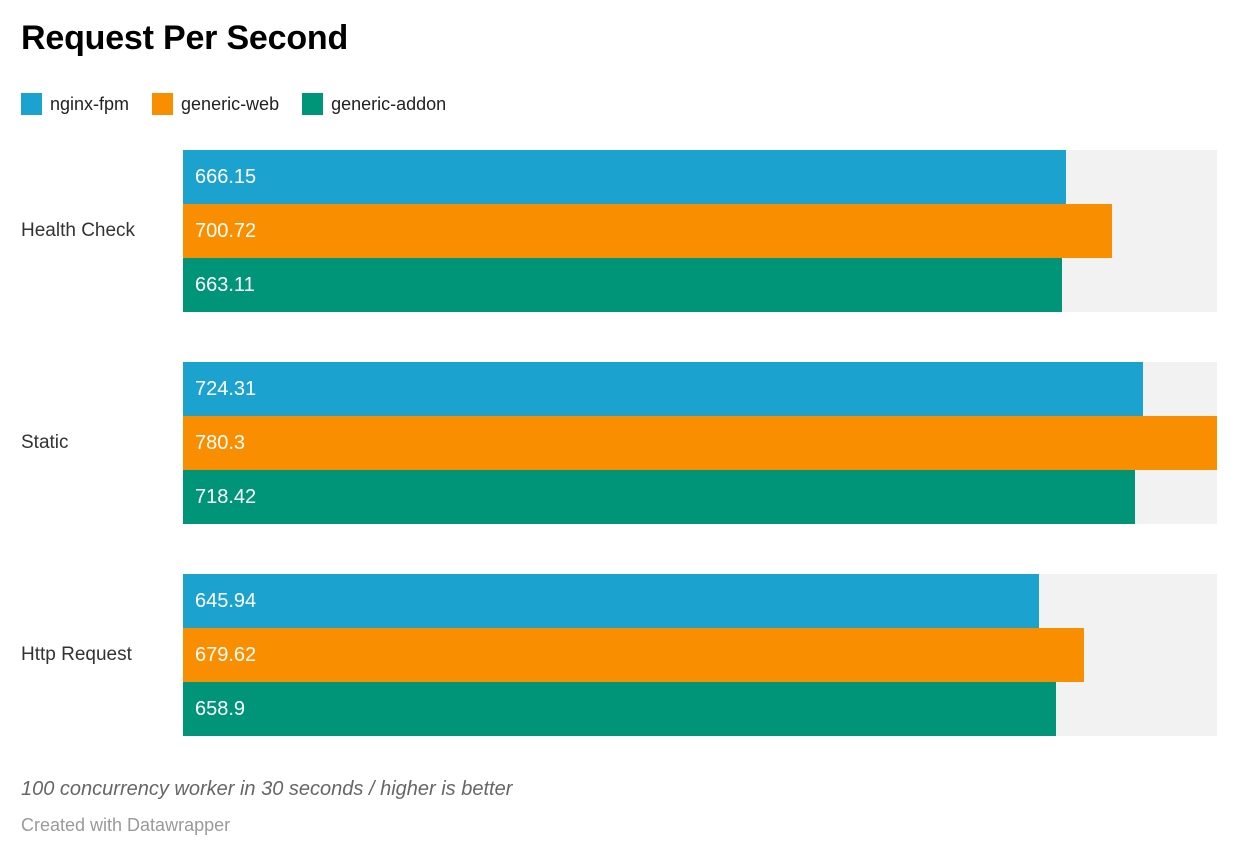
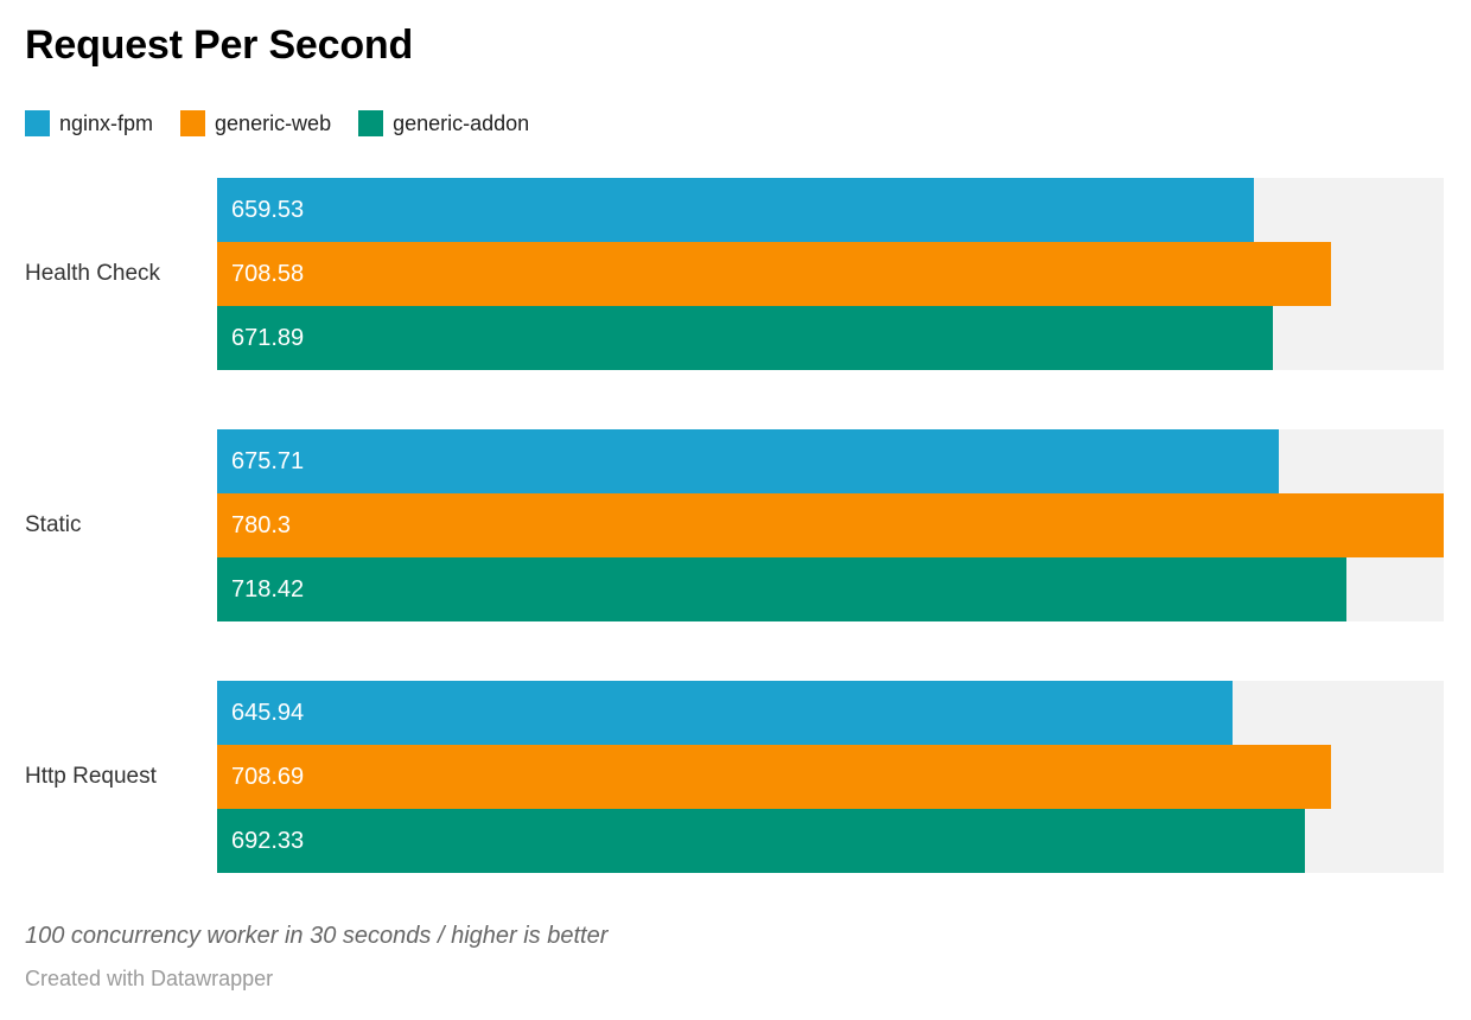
nginx-fpm/Health Check: 666.15 -> 659.53
generic-web/Health Check: 700.72 -> 708.58
generic-addon/Health Check: 663.11 -> 671.89
nginx-fpm/Static: 724.31 -> 675.71
generic-web/Http Request: 679.62 -> 708.69
generic-addon/Http Request: 658.9 -> 692.33
